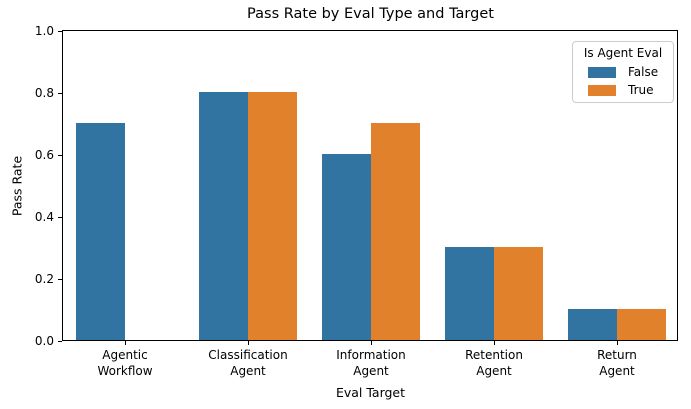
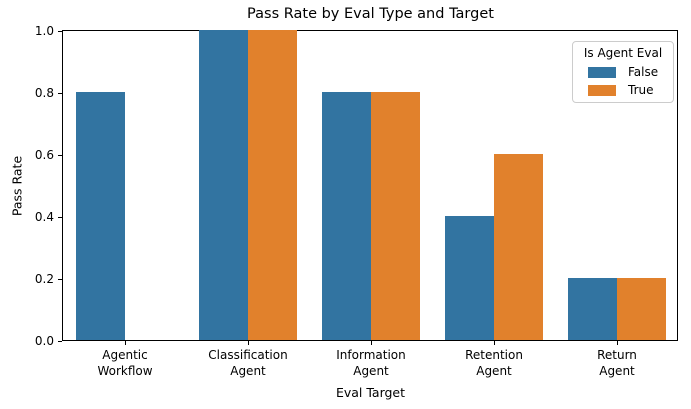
False/Agentic Workflow: 0.7 -> 0.8
False/Classification Agent: 0.8 -> 1.0
True/Classification Agent: 0.8 -> 1.0
False/Information Agent: 0.6 -> 0.8
True/Information Agent: 0.7 -> 0.8
False/Retention Agent: 0.3 -> 0.4
True/Retention Agent: 0.3 -> 0.6
False/Return Agent: 0.1 -> 0.2
True/Return Agent: 0.1 -> 0.2
